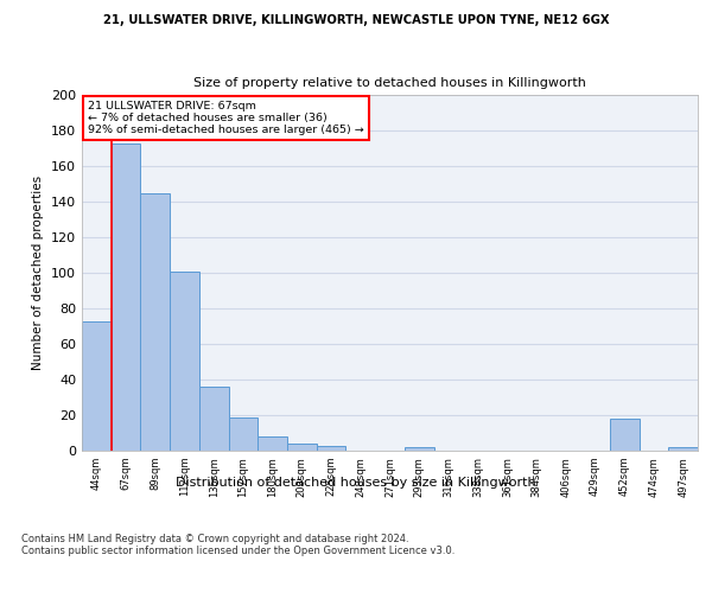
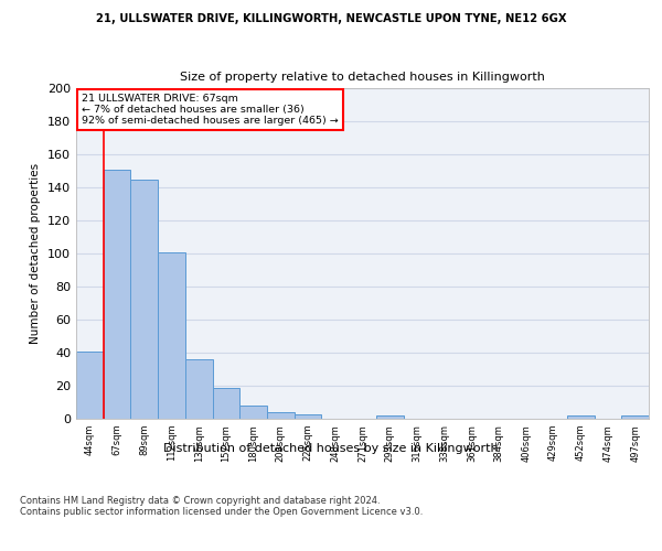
44sqm: 73 -> 41
67sqm: 173 -> 151
452sqm: 18 -> 2
